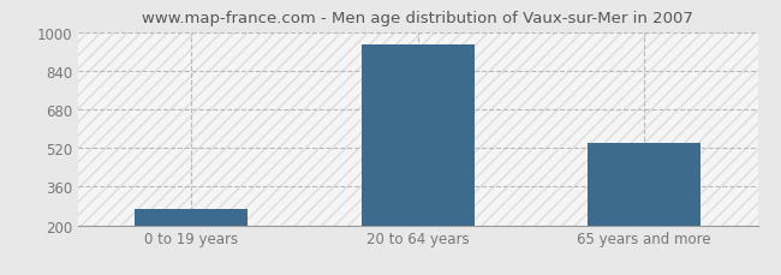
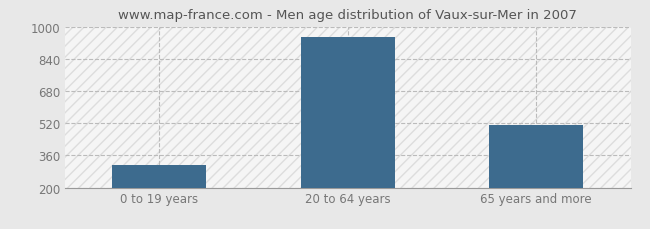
0 to 19 years: 270 -> 310
65 years and more: 540 -> 510
